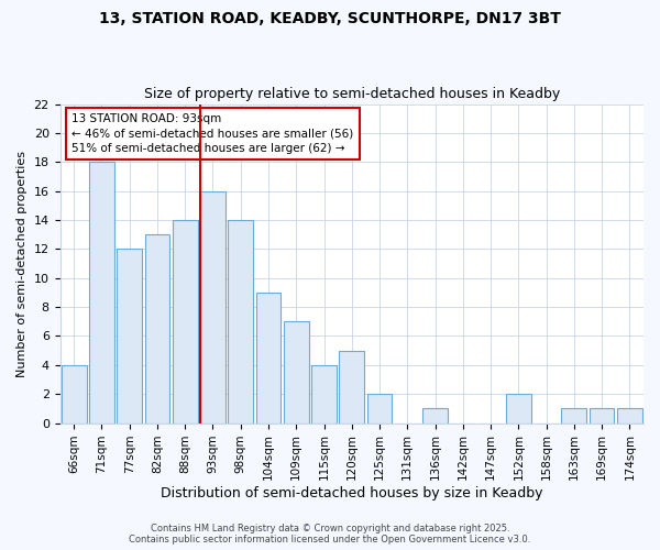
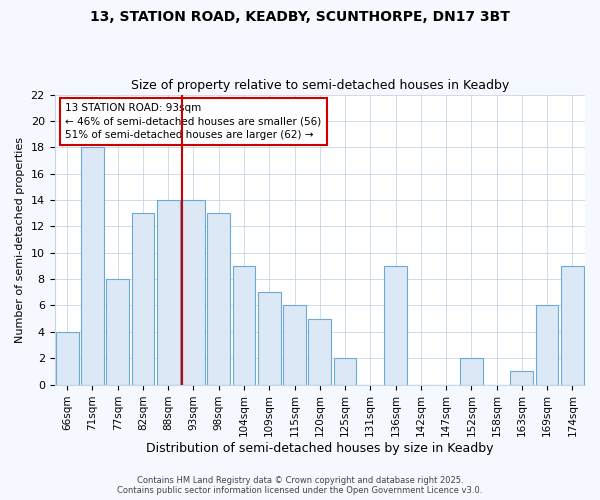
77sqm: 12 -> 8
93sqm: 16 -> 14
98sqm: 14 -> 13
115sqm: 4 -> 6
136sqm: 1 -> 9
169sqm: 1 -> 6
174sqm: 1 -> 9
